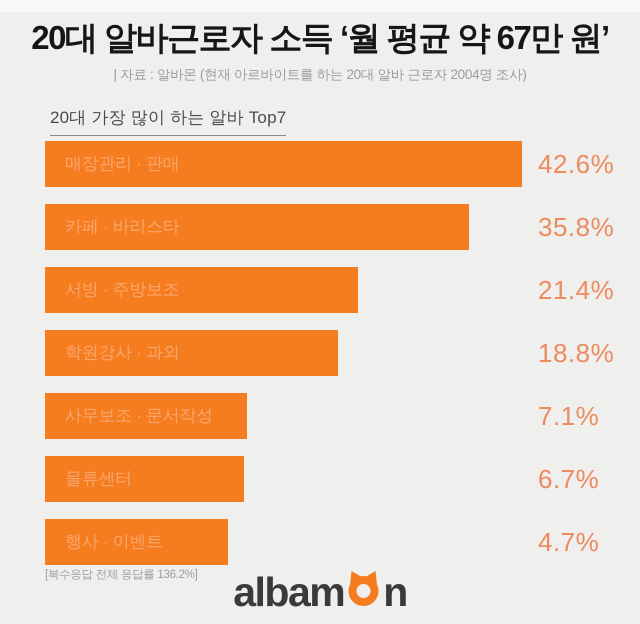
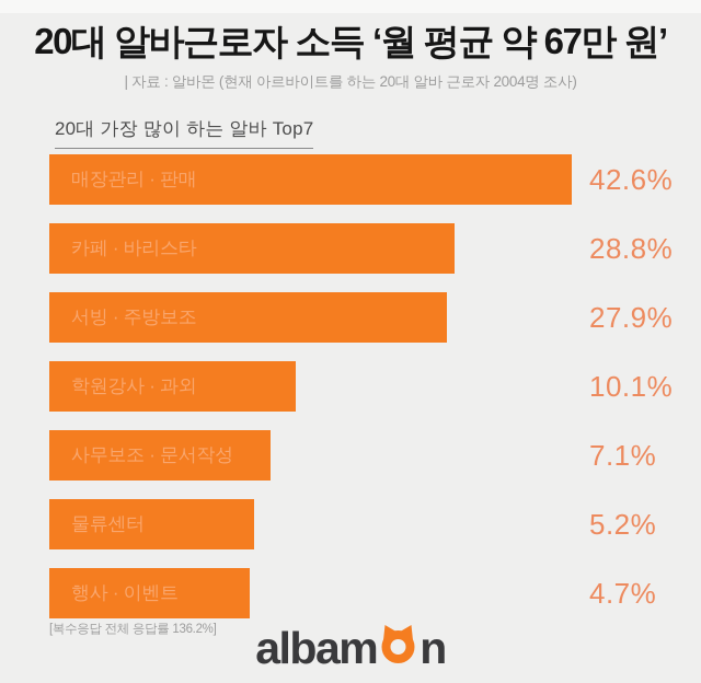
카페 · 바리스타: 35.8% -> 28.8%
서빙 · 주방보조: 21.4% -> 27.9%
학원강사 · 과외: 18.8% -> 10.1%
물류센터: 6.7% -> 5.2%
